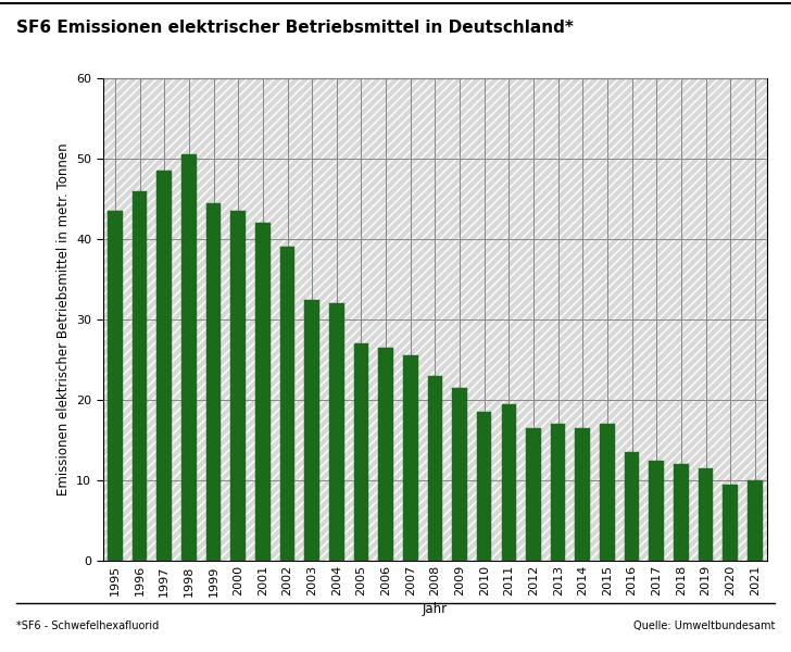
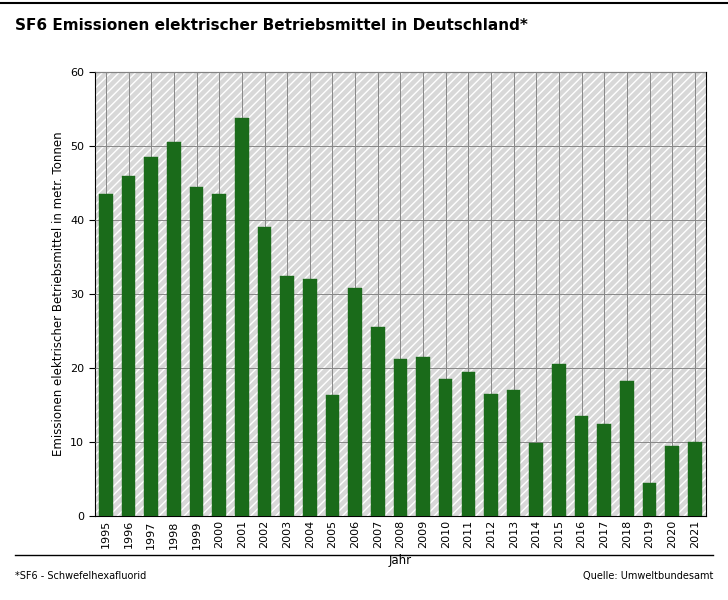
2001: 42.0 -> 53.8
2005: 27.0 -> 16.4
2006: 26.5 -> 30.8
2008: 23.0 -> 21.2
2014: 16.5 -> 9.8
2015: 17.0 -> 20.6
2018: 12.0 -> 18.2
2019: 11.5 -> 4.4
